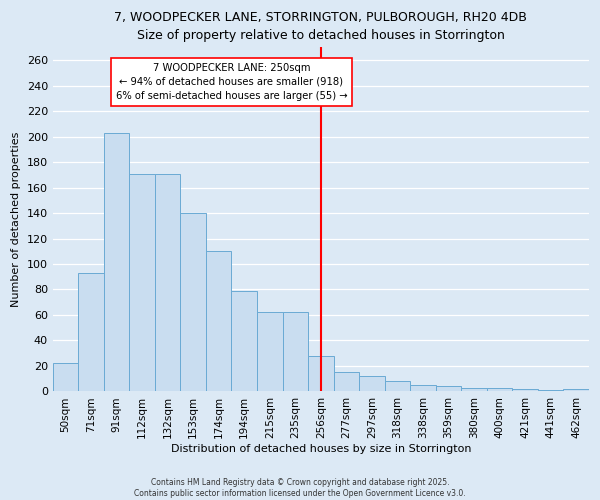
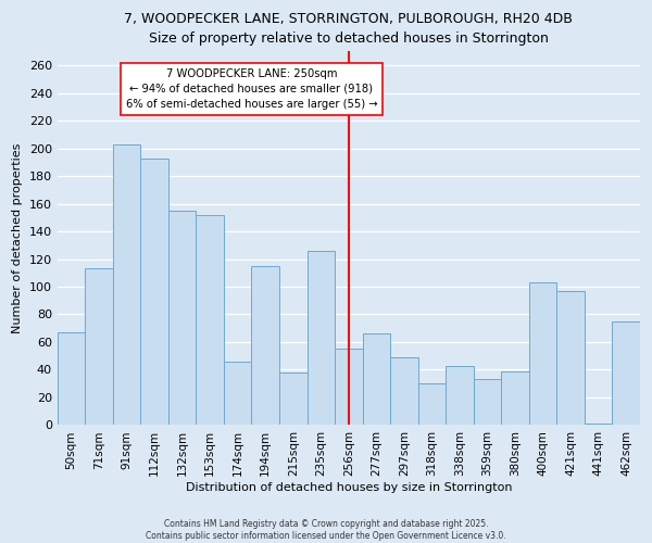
50sqm: 22 -> 67
71sqm: 93 -> 113
112sqm: 171 -> 193
132sqm: 171 -> 155
153sqm: 140 -> 152
174sqm: 110 -> 46
194sqm: 79 -> 115
215sqm: 62 -> 38
235sqm: 62 -> 126
256sqm: 28 -> 55
277sqm: 15 -> 66
297sqm: 12 -> 49
318sqm: 8 -> 30
338sqm: 5 -> 43
359sqm: 4 -> 33
380sqm: 3 -> 39
400sqm: 3 -> 103
421sqm: 2 -> 97
462sqm: 2 -> 75
